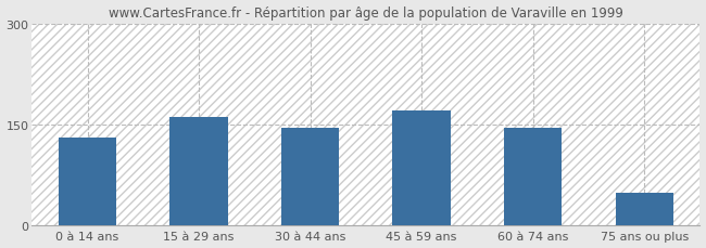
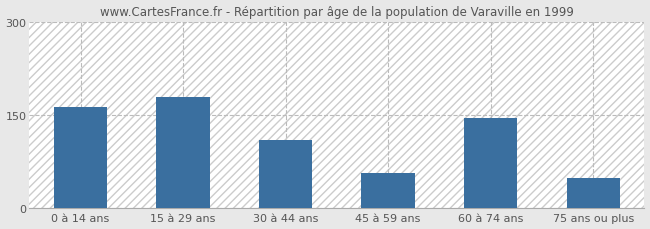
0 à 14 ans: 130 -> 162
15 à 29 ans: 160 -> 178
30 à 44 ans: 145 -> 110
45 à 59 ans: 170 -> 56
